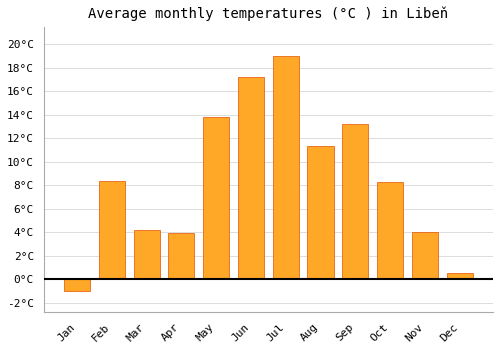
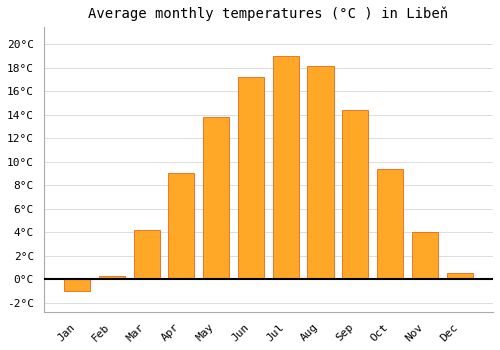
Feb: 8.4°C -> 0.3°C
Apr: 3.9°C -> 9.0°C
Aug: 11.3°C -> 18.2°C
Sep: 13.2°C -> 14.4°C
Oct: 8.3°C -> 9.4°C
